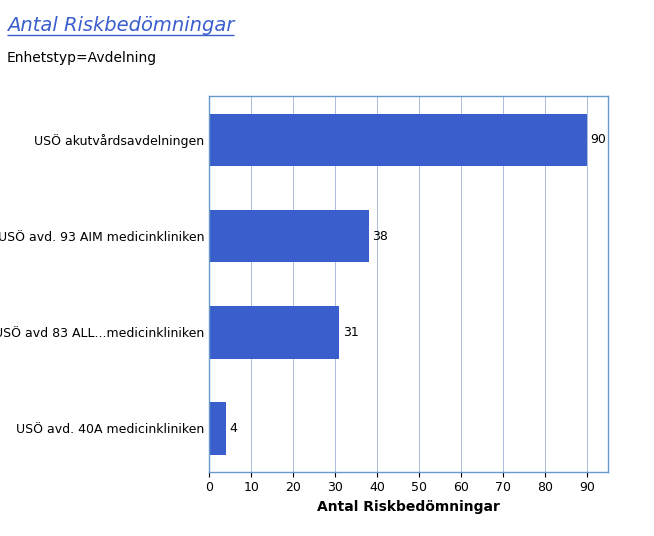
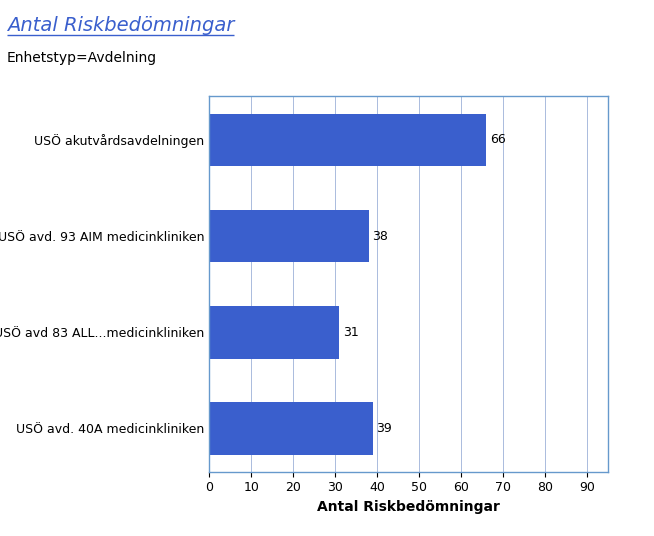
USÖ akutvårdsavdelningen: 90 -> 66
USÖ avd. 40A medicinkliniken: 4 -> 39
